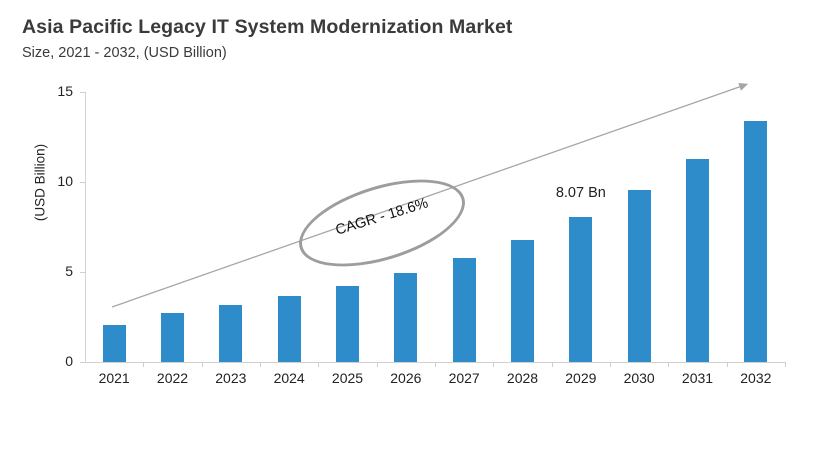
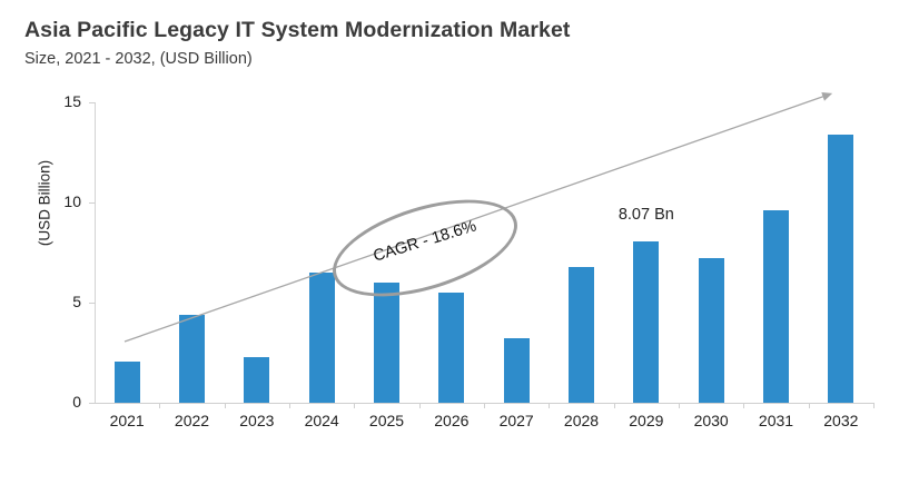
2022: 2.7 -> 4.4
2023: 3.1 -> 2.3
2024: 3.6 -> 6.5
2025: 4.2 -> 6.0
2026: 5.0 -> 5.5
2027: 5.8 -> 3.2
2030: 9.6 -> 7.2
2031: 11.3 -> 9.6
